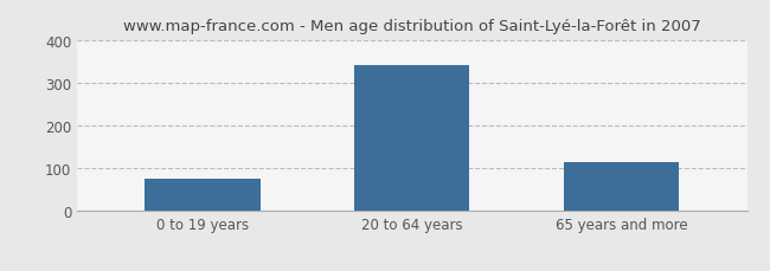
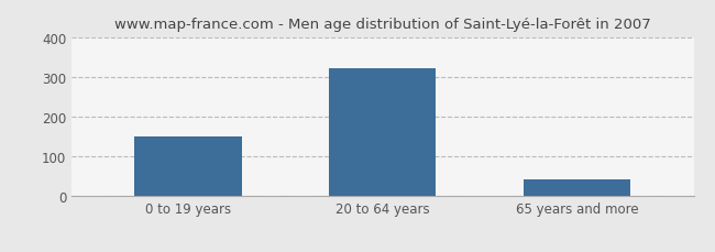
0 to 19 years: 75 -> 150
20 to 64 years: 340 -> 320
65 years and more: 115 -> 42
